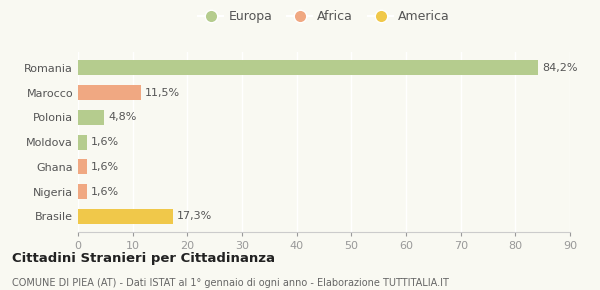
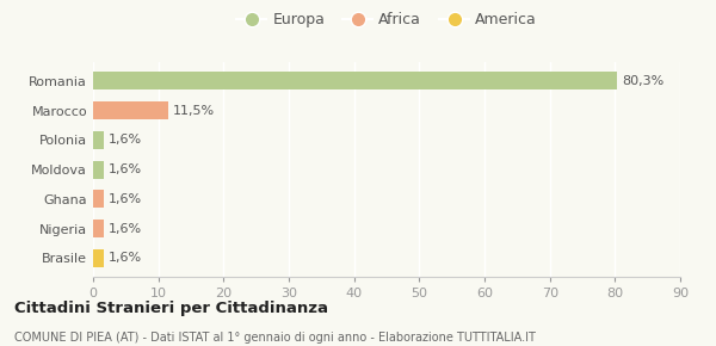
Romania: 84,2% -> 80,3%
Polonia: 4,8% -> 1,6%
Brasile: 17,3% -> 1,6%
